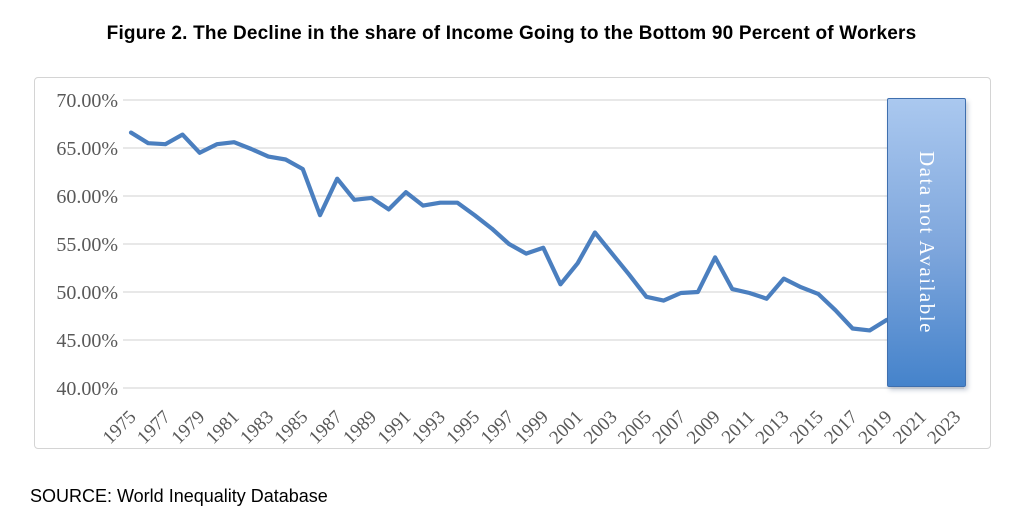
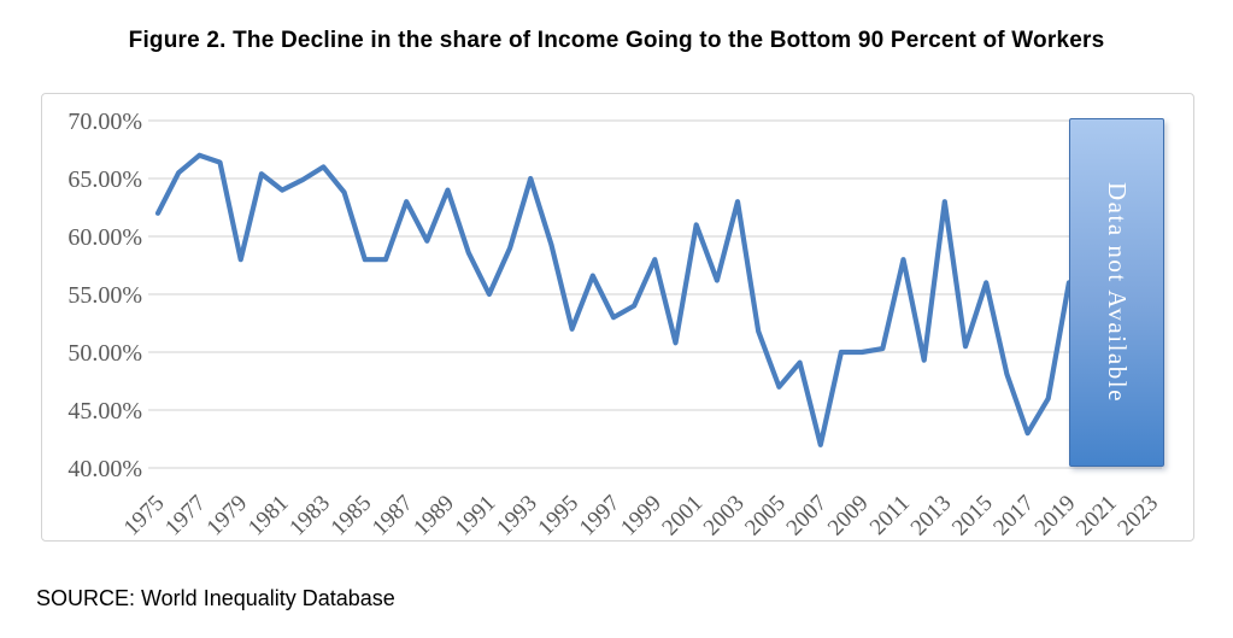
1975: 67% -> 62%
1977: 65% -> 67%
1979: 64% -> 58%
1981: 66% -> 64%
1983: 64% -> 66%
1985: 63% -> 58%
1987: 62% -> 63%
1989: 60% -> 64%
1991: 60% -> 55%
1993: 59% -> 65%
1995: 58% -> 52%
1997: 55% -> 53%
1999: 55% -> 58%
2001: 53% -> 61%
2003: 54% -> 63%
2005: 50% -> 47%
2007: 50% -> 42%
2009: 54% -> 50%
2011: 50% -> 58%
2013: 51% -> 63%
2015: 50% -> 56%
2017: 46% -> 43%
2019: 47% -> 56%
